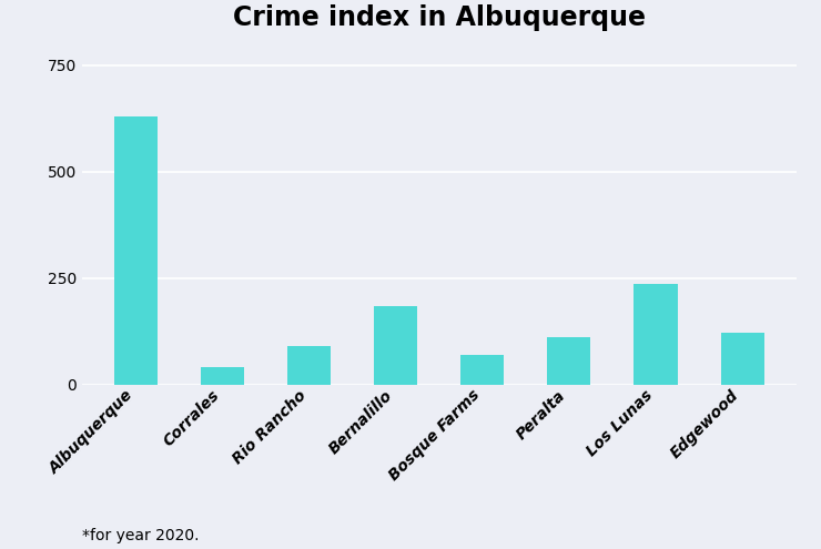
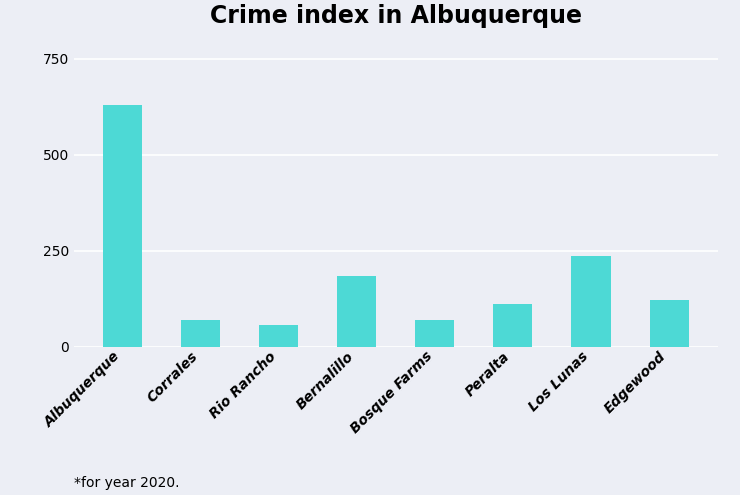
Corrales: 40 -> 70
Rio Rancho: 90 -> 55
